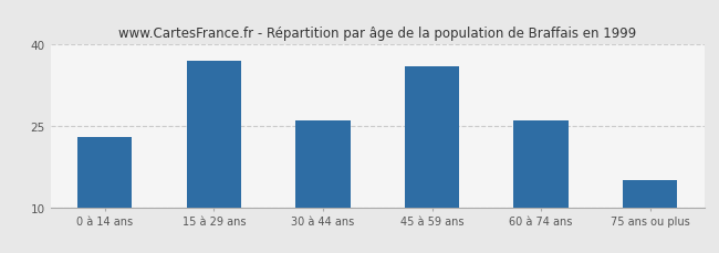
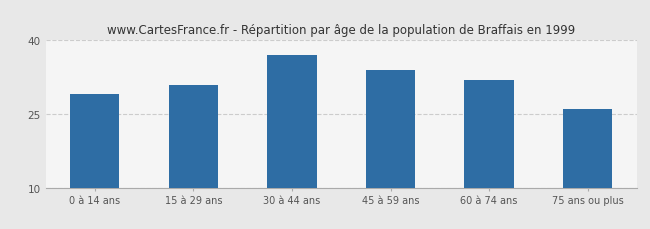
0 à 14 ans: 23 -> 29
15 à 29 ans: 37 -> 31
30 à 44 ans: 26 -> 37
45 à 59 ans: 36 -> 34
60 à 74 ans: 26 -> 32
75 ans ou plus: 15 -> 26
